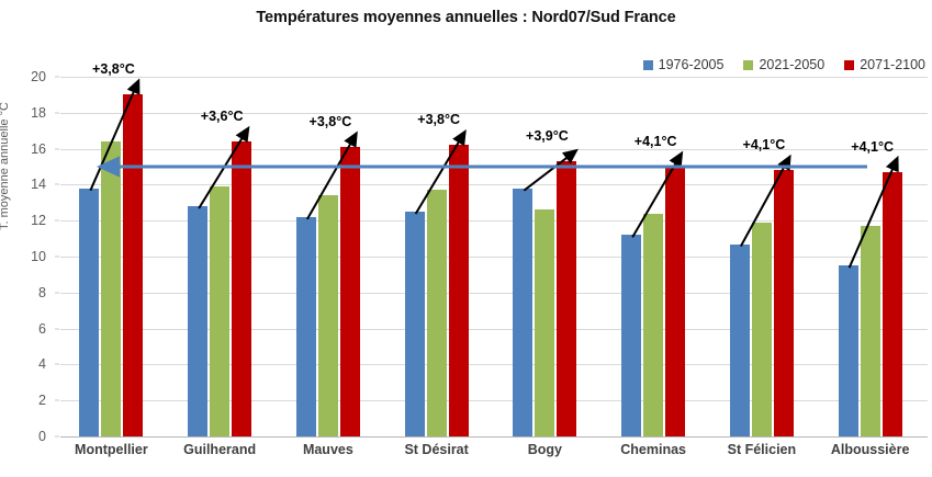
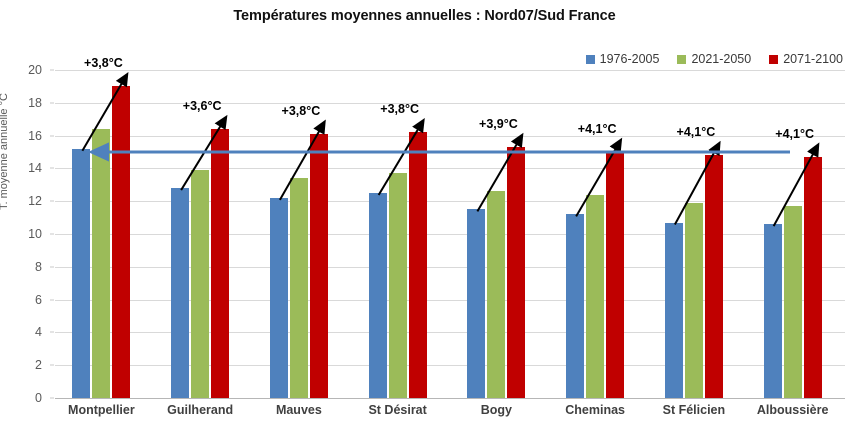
1976-2005/Montpellier: 13.8 -> 15.2
1976-2005/Bogy: 13.8 -> 11.5
1976-2005/Alboussière: 9.5 -> 10.6
